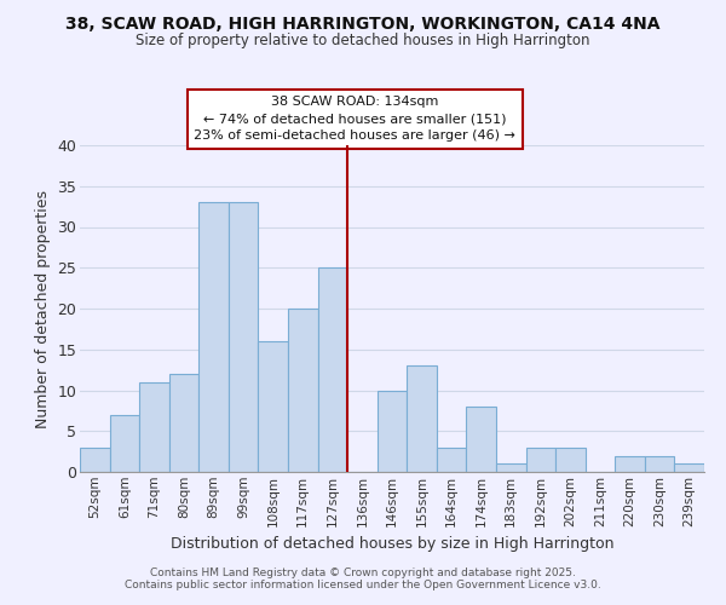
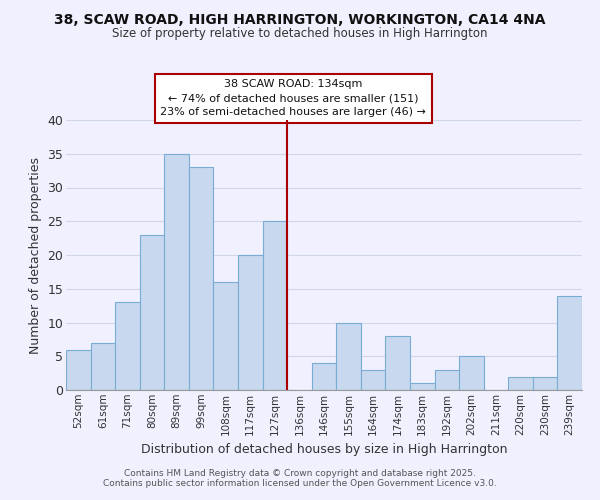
52sqm: 3 -> 6
71sqm: 11 -> 13
80sqm: 12 -> 23
89sqm: 33 -> 35
146sqm: 10 -> 4
155sqm: 13 -> 10
202sqm: 3 -> 5
239sqm: 1 -> 14
